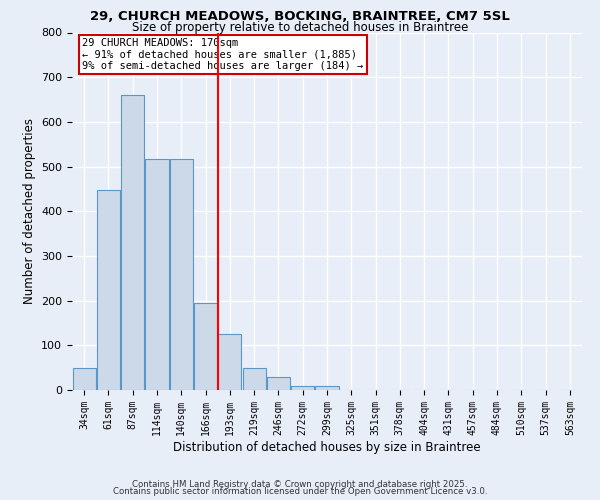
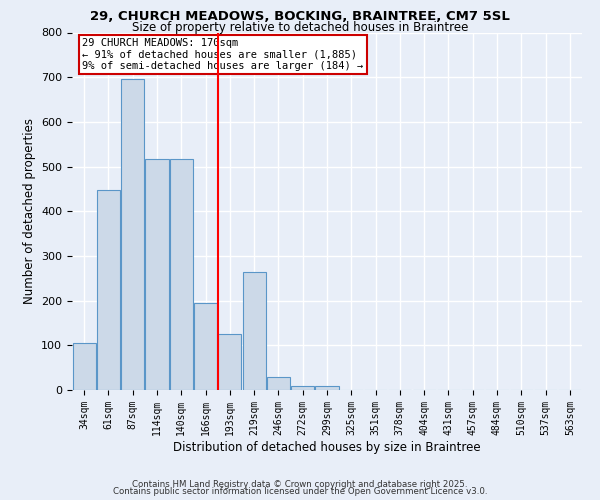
34sqm: 50 -> 105
87sqm: 660 -> 695
219sqm: 50 -> 265
